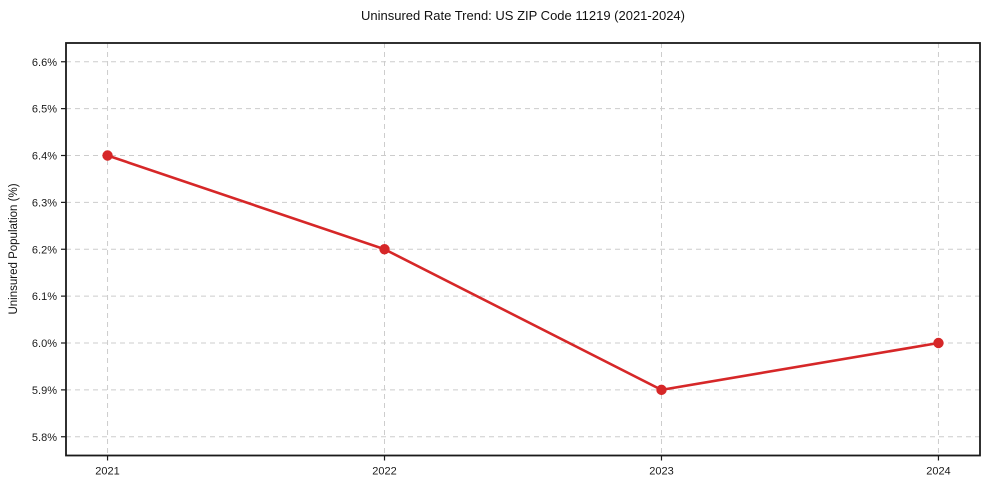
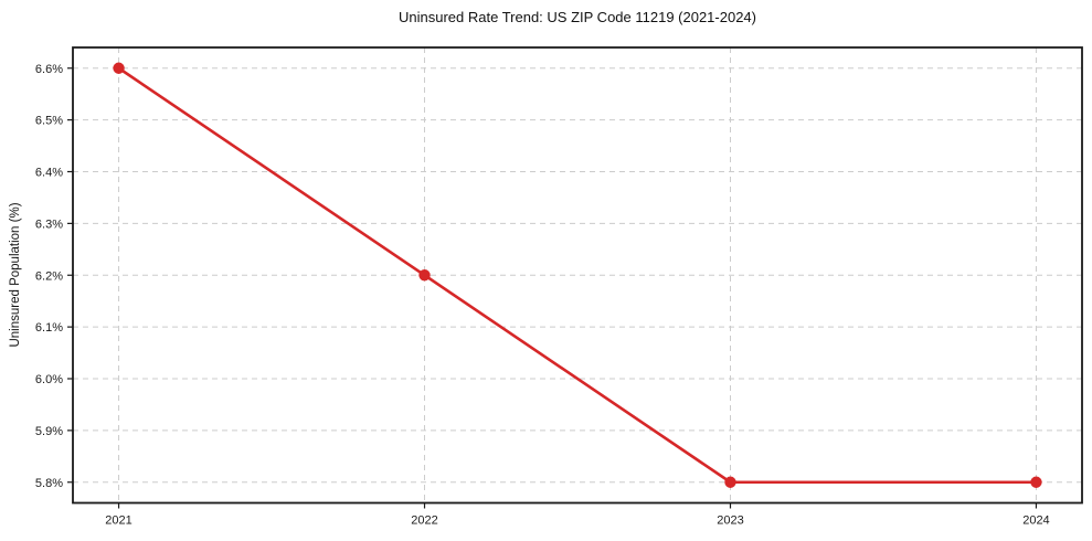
2021: 6.4% -> 6.6%
2023: 5.9% -> 5.8%
2024: 6.0% -> 5.8%
